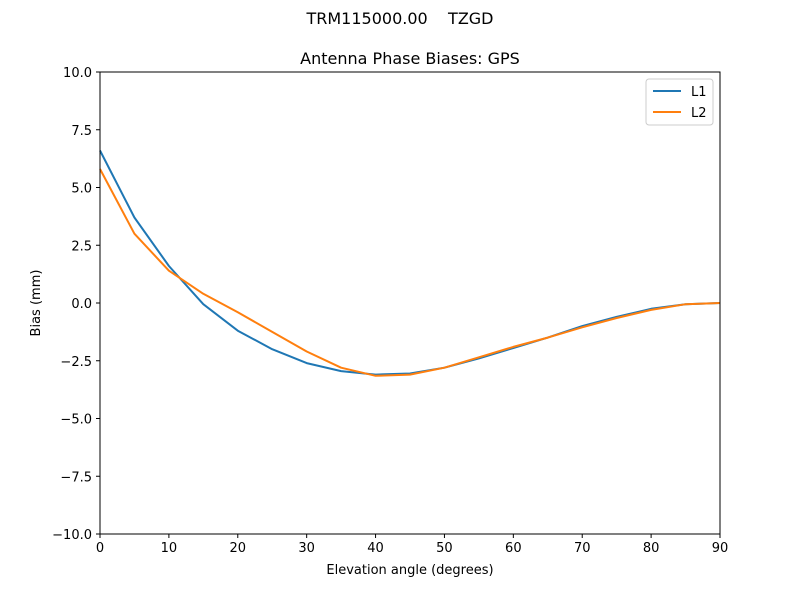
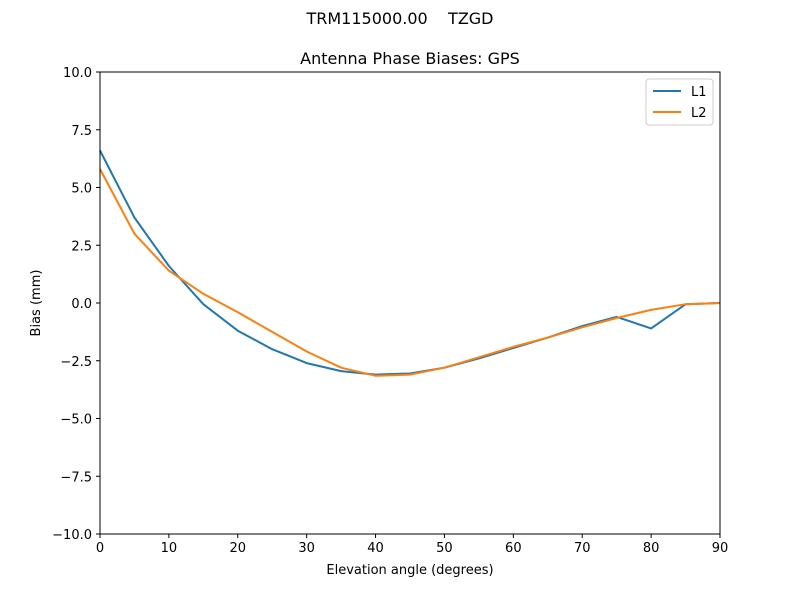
L1/80: -0.2 -> -1.1
